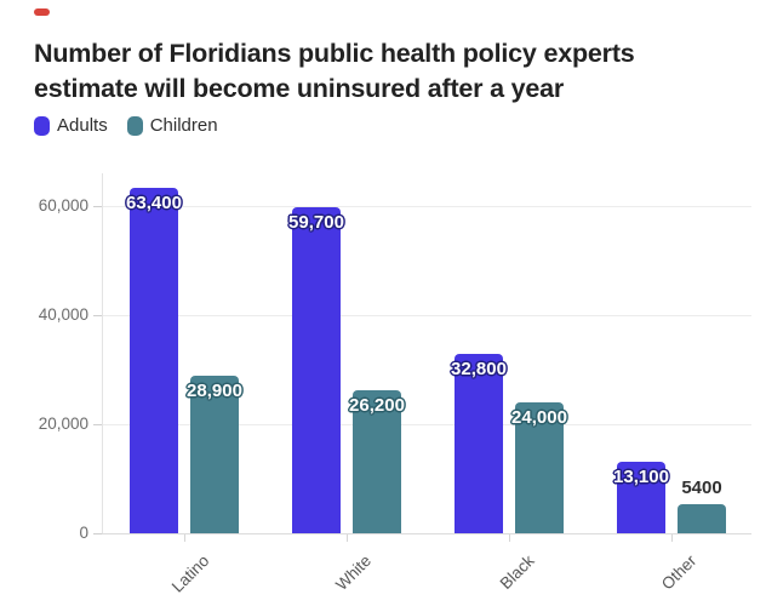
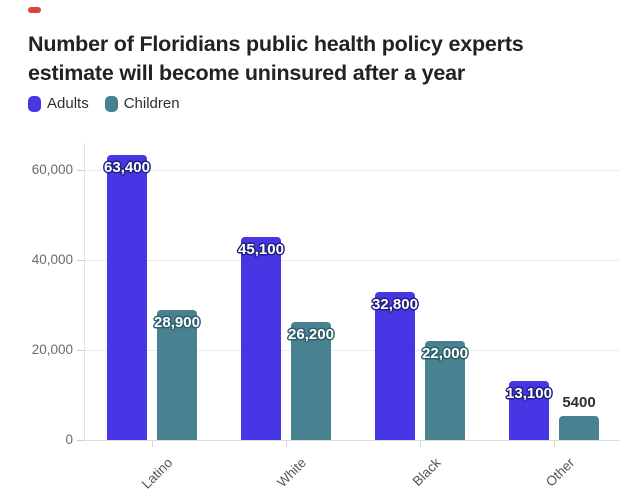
Adults/White: 59,700 -> 45,100
Children/Black: 24,000 -> 22,000
